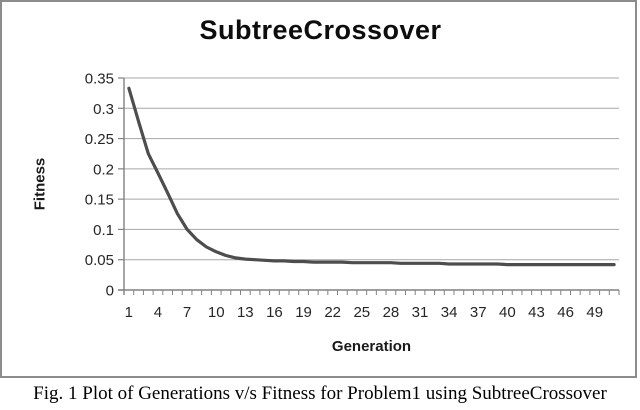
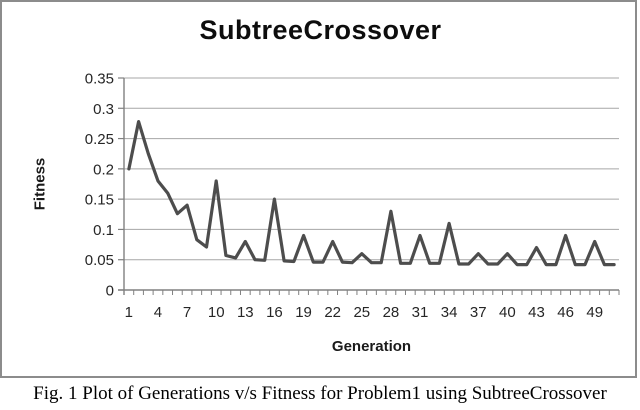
1: 0.33 -> 0.20
4: 0.19 -> 0.18
7: 0.10 -> 0.14
10: 0.06 -> 0.18
13: 0.05 -> 0.08
16: 0.05 -> 0.15
19: 0.05 -> 0.09
22: 0.05 -> 0.08
25: 0.04 -> 0.06
28: 0.04 -> 0.13
31: 0.04 -> 0.09
34: 0.04 -> 0.11
37: 0.04 -> 0.06
40: 0.04 -> 0.06
43: 0.04 -> 0.07
46: 0.04 -> 0.09
49: 0.04 -> 0.08
